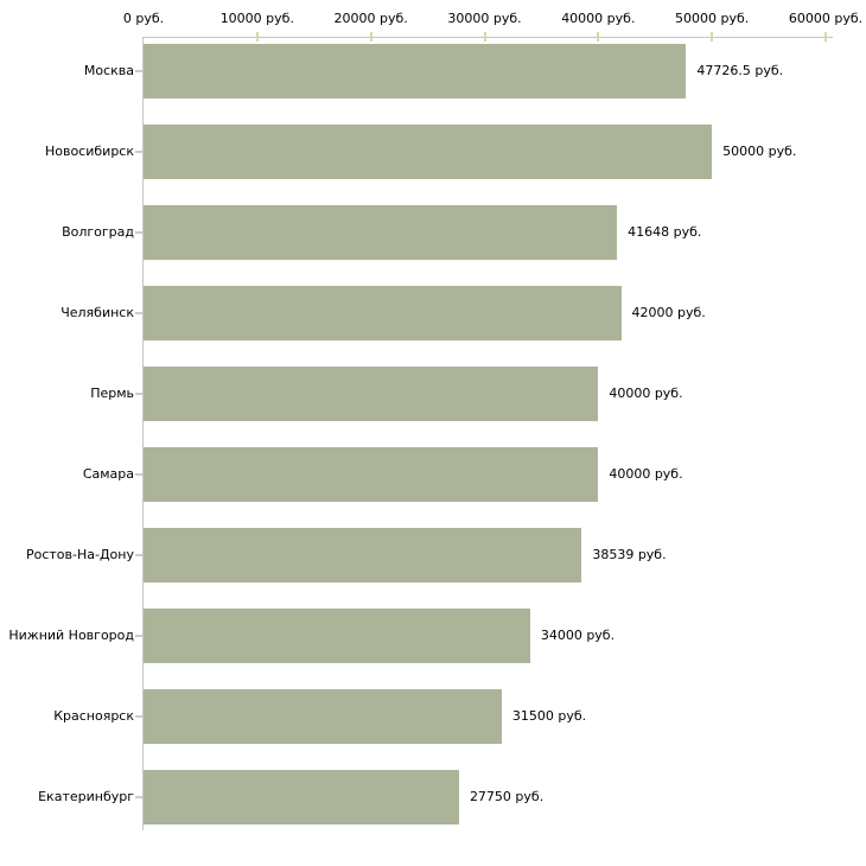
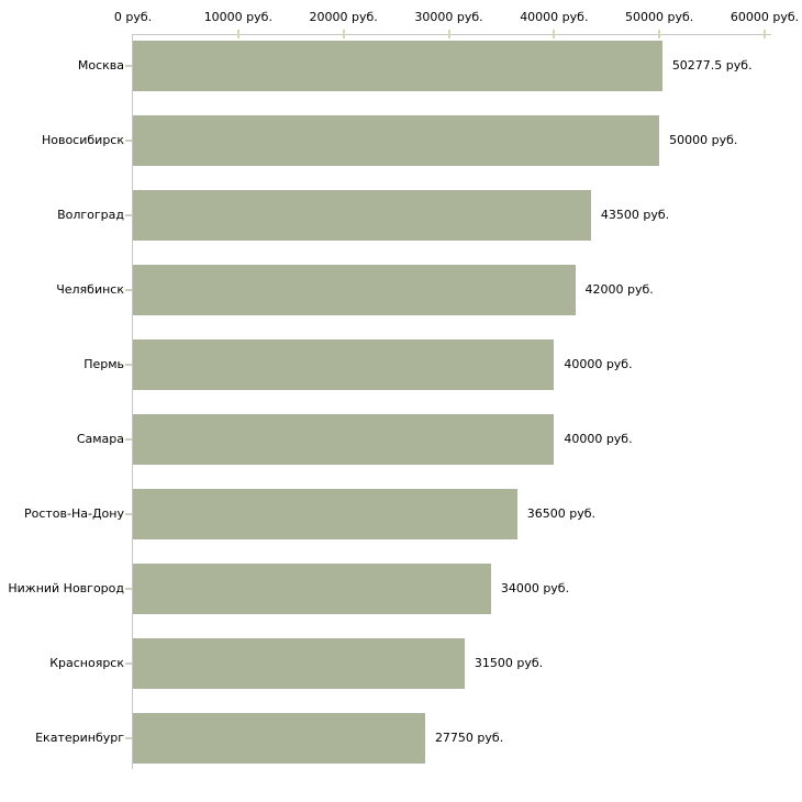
Москва: 47726.5 -> 50277.5
Волгоград: 41648 -> 43500
Ростов-На-Дону: 38539 -> 36500
